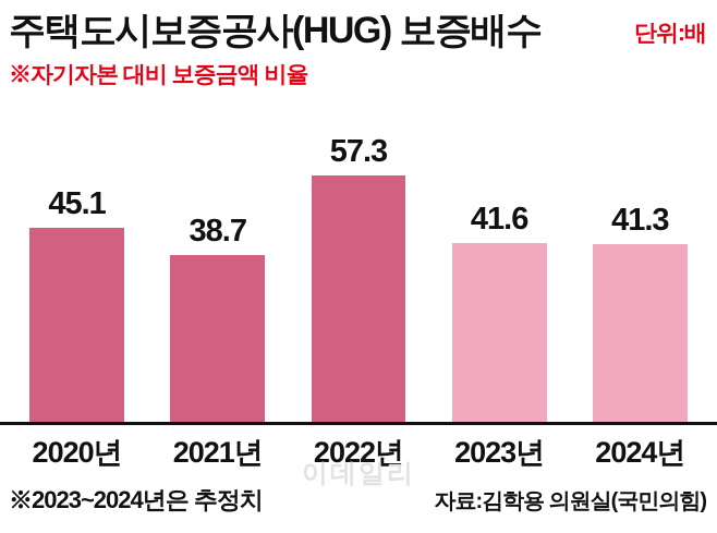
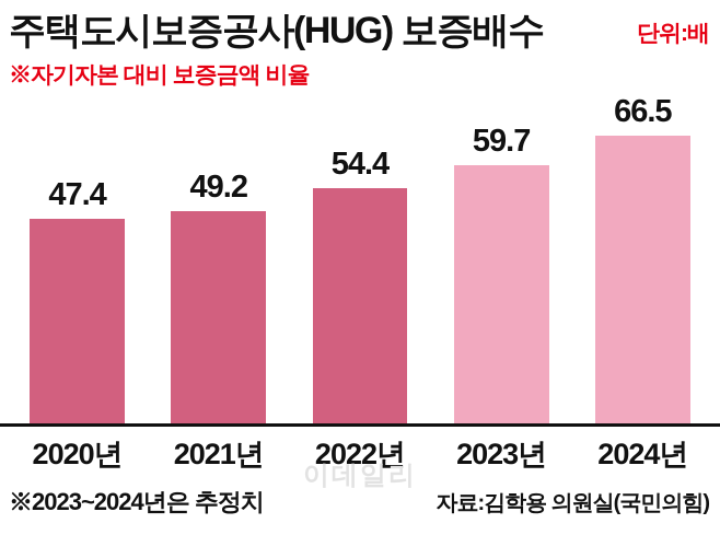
2020년: 45.1 -> 47.4
2021년: 38.7 -> 49.2
2022년: 57.3 -> 54.4
2023년: 41.6 -> 59.7
2024년: 41.3 -> 66.5
